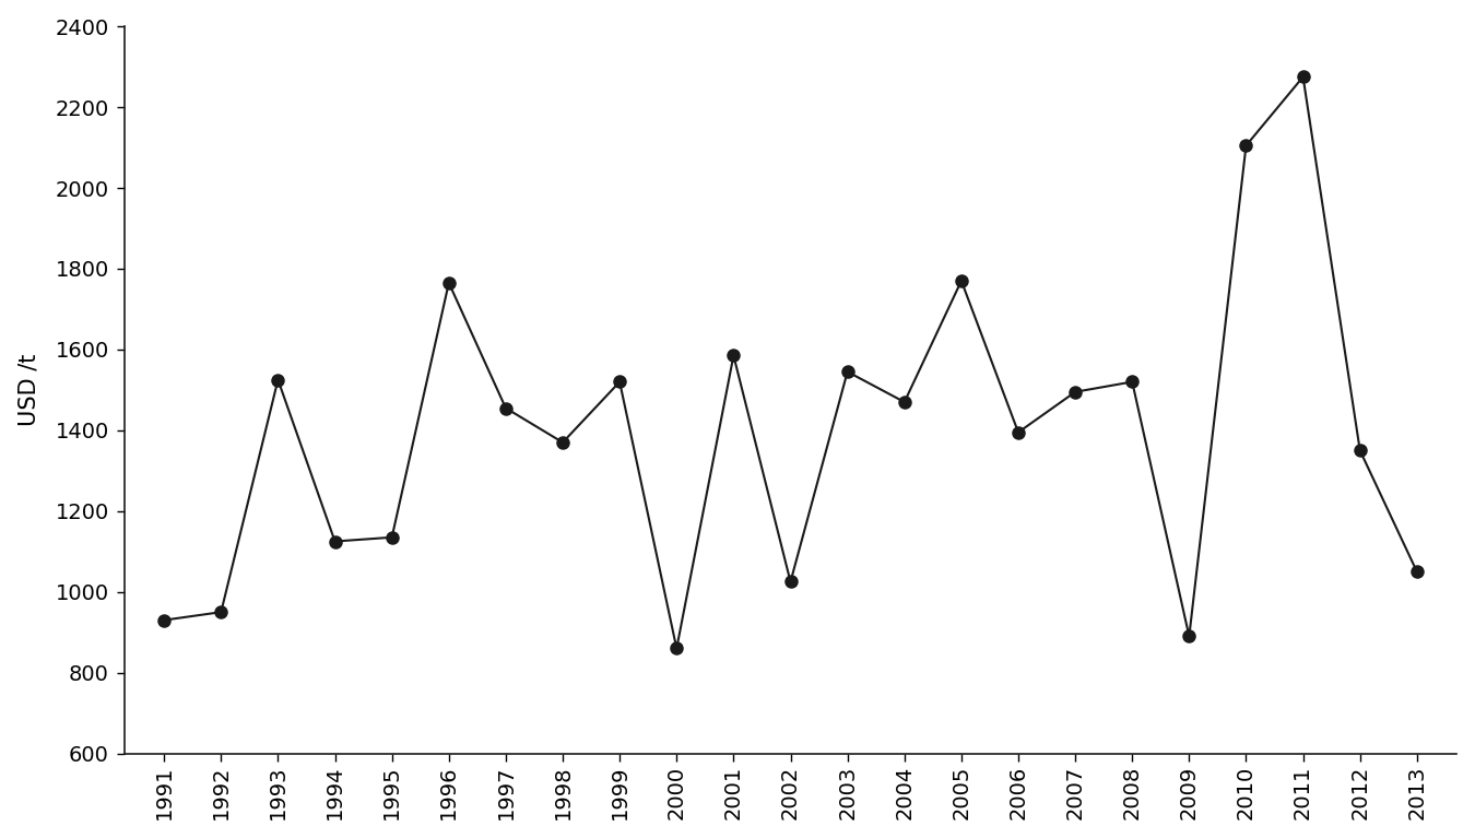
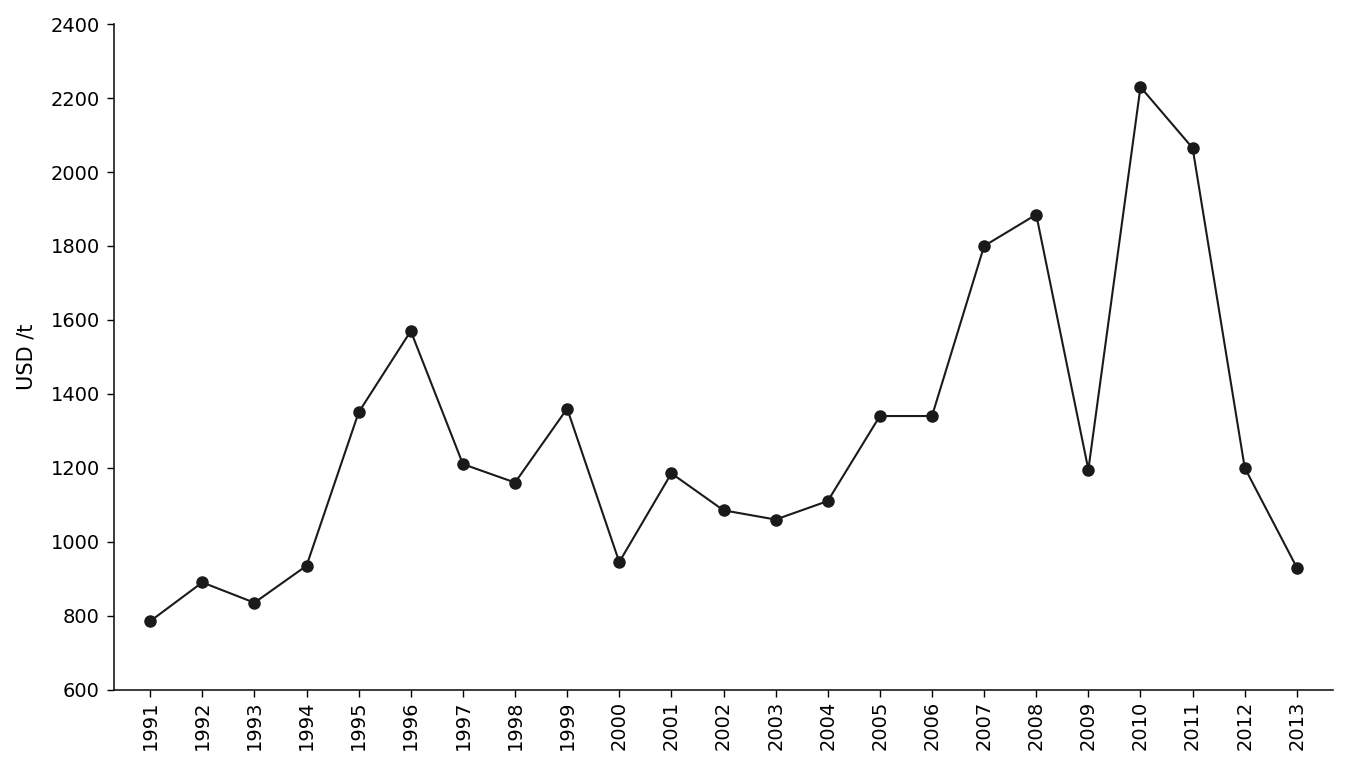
1991: 930 -> 785
1992: 950 -> 890
1993: 1525 -> 835
1994: 1125 -> 935
1995: 1135 -> 1350
1996: 1765 -> 1570
1997: 1455 -> 1210
1998: 1370 -> 1160
1999: 1520 -> 1360
2000: 860 -> 945
2001: 1585 -> 1185
2002: 1025 -> 1085
2003: 1545 -> 1060
2004: 1470 -> 1110
2005: 1770 -> 1340
2006: 1395 -> 1340
2007: 1495 -> 1800
2008: 1520 -> 1885
2009: 890 -> 1195
2010: 2105 -> 2230
2011: 2275 -> 2065
2012: 1350 -> 1200
2013: 1050 -> 930
